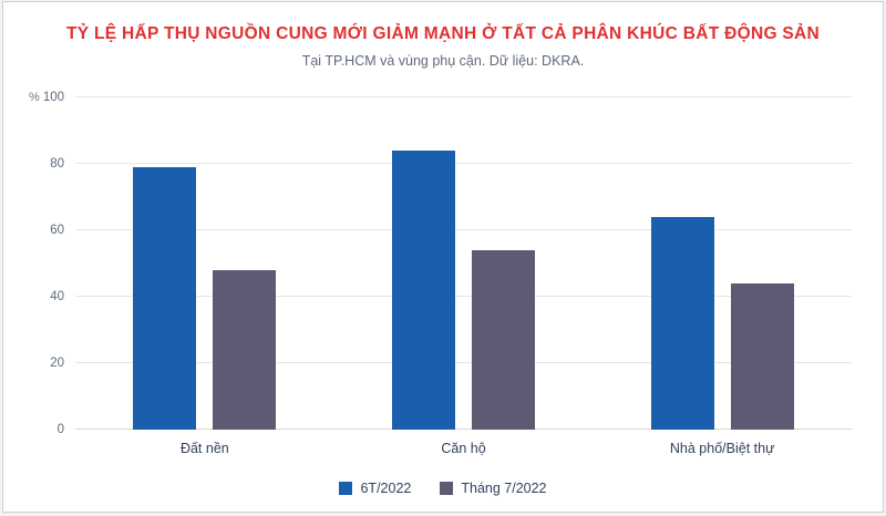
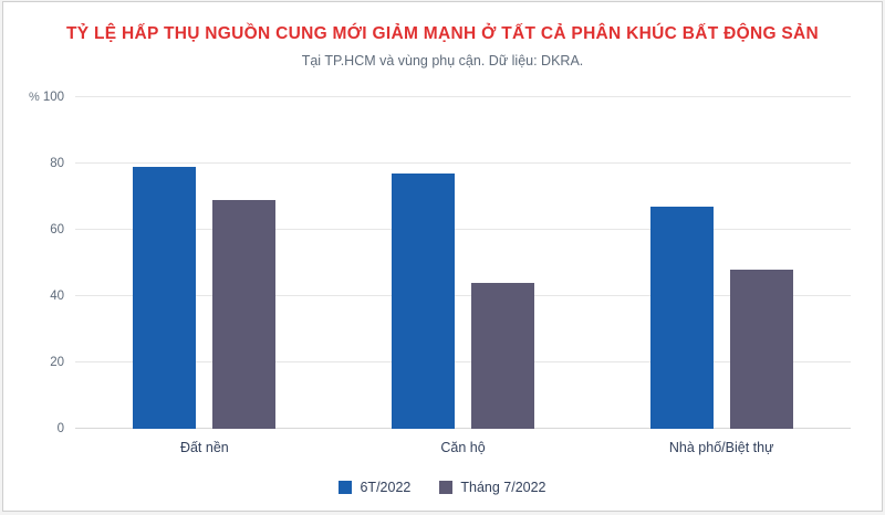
Tháng 7/2022/Đất nền: 48 -> 69
6T/2022/Căn hộ: 84 -> 77
Tháng 7/2022/Căn hộ: 54 -> 44
6T/2022/Nhà phố/Biệt thự: 64 -> 67
Tháng 7/2022/Nhà phố/Biệt thự: 44 -> 48
